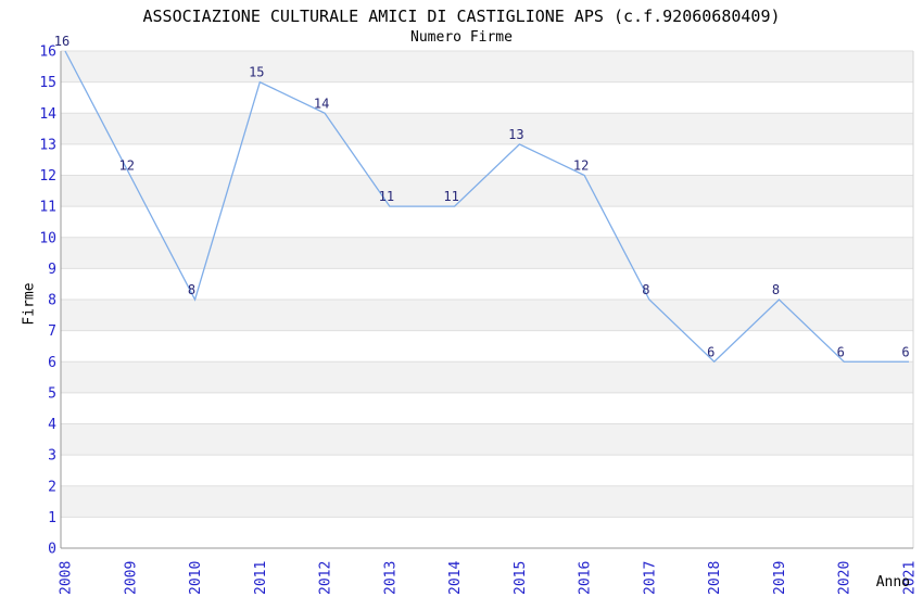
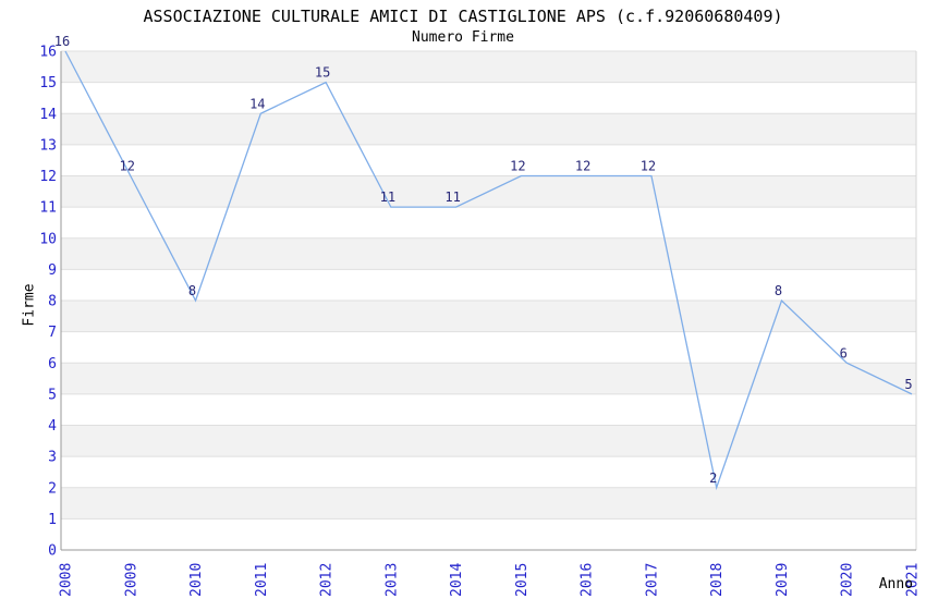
2011: 15 -> 14
2012: 14 -> 15
2015: 13 -> 12
2017: 8 -> 12
2018: 6 -> 2
2021: 6 -> 5
